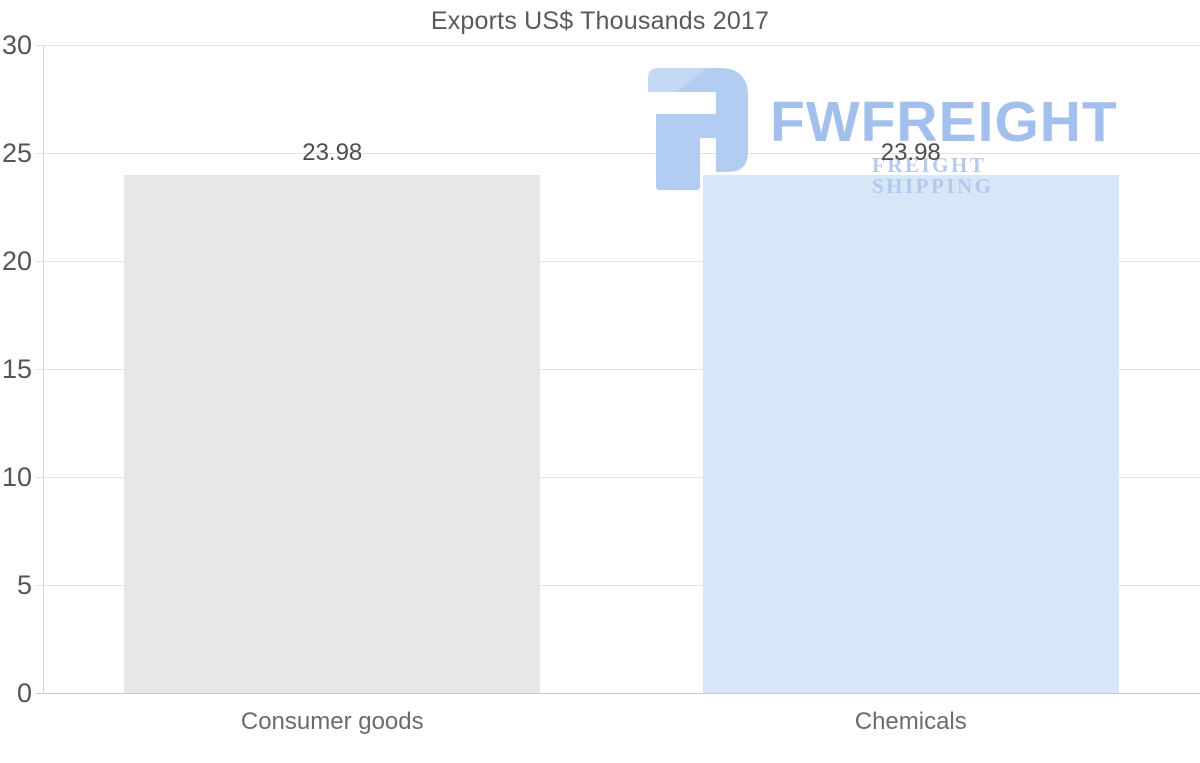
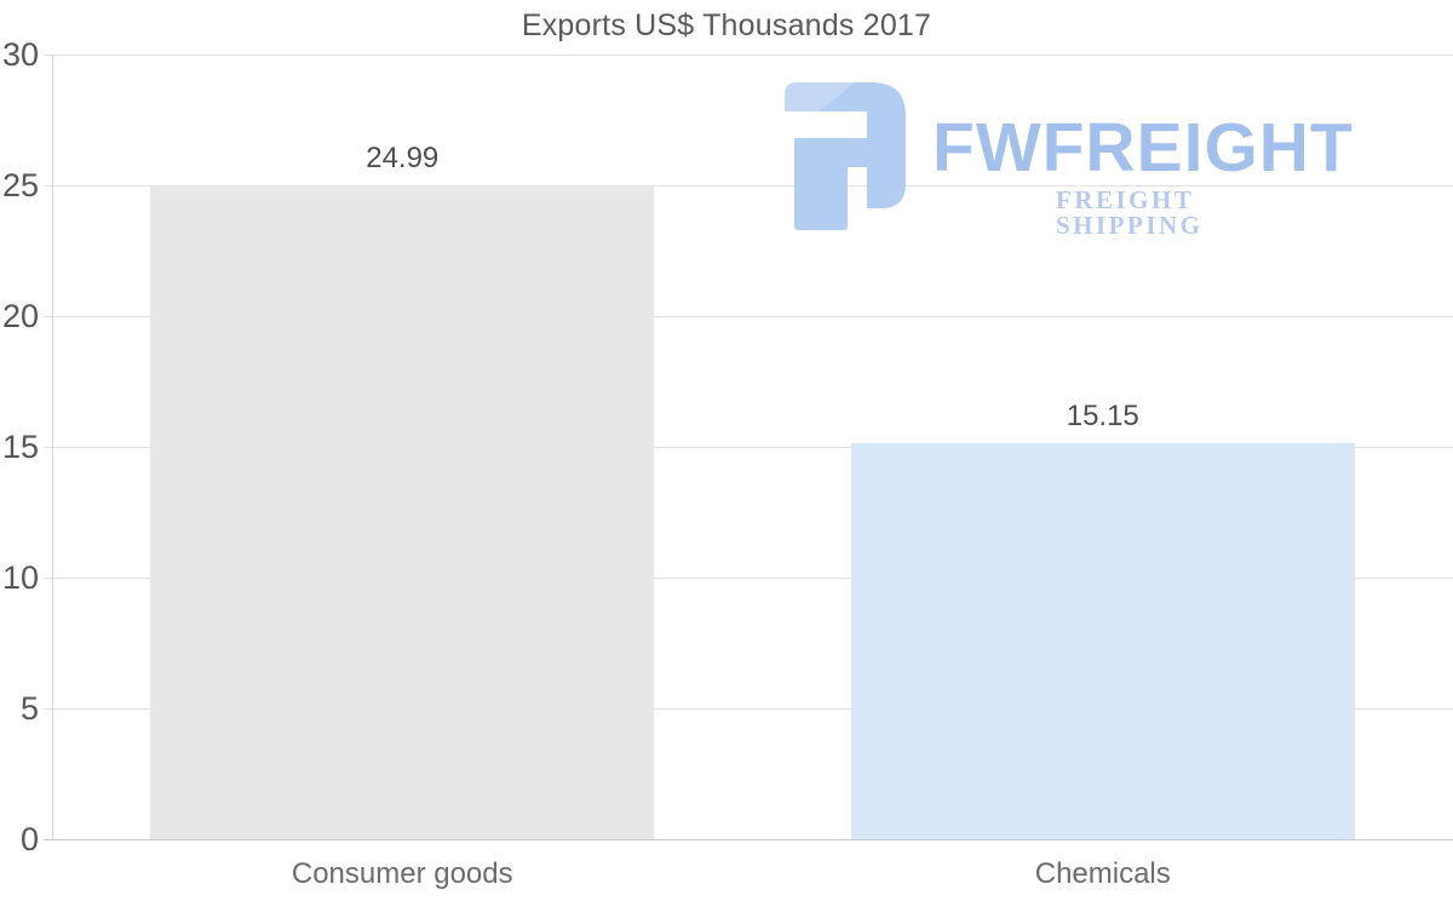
Consumer goods: 23.98 -> 24.99
Chemicals: 23.98 -> 15.15
